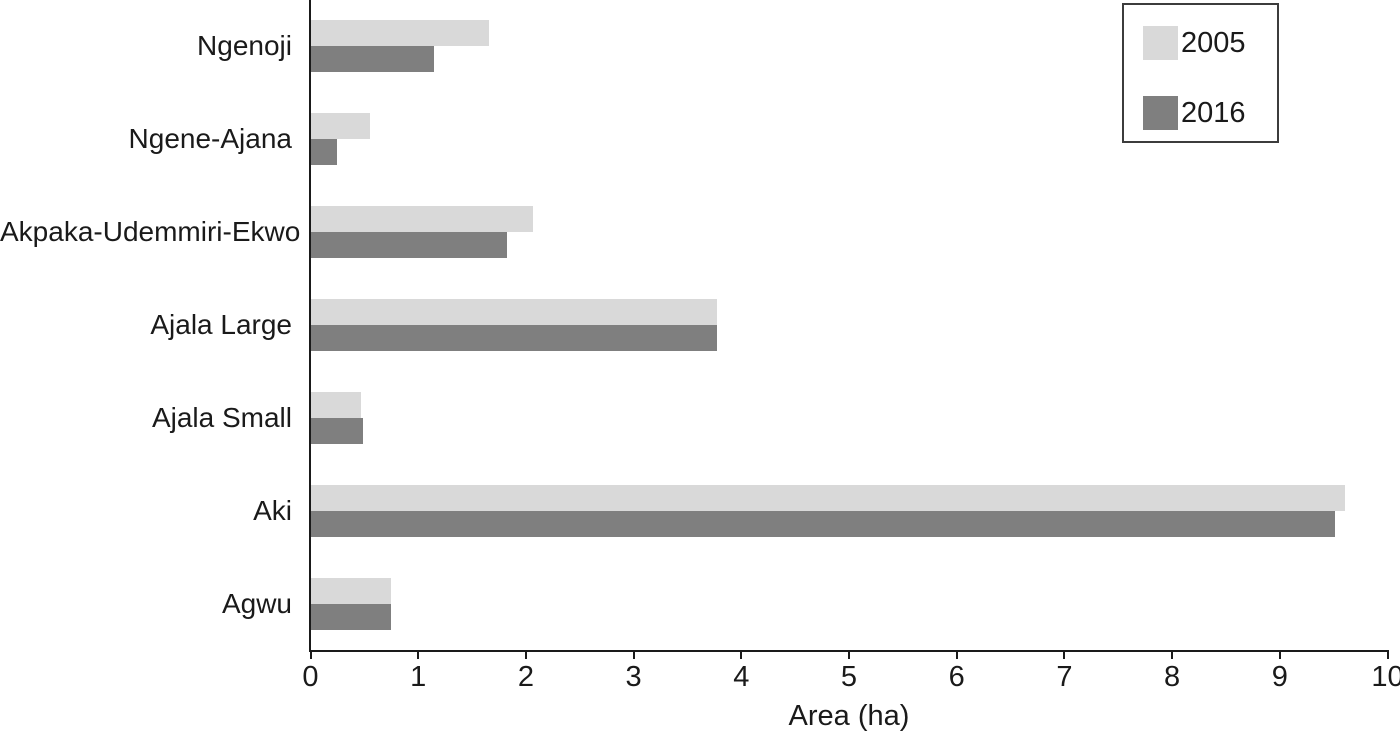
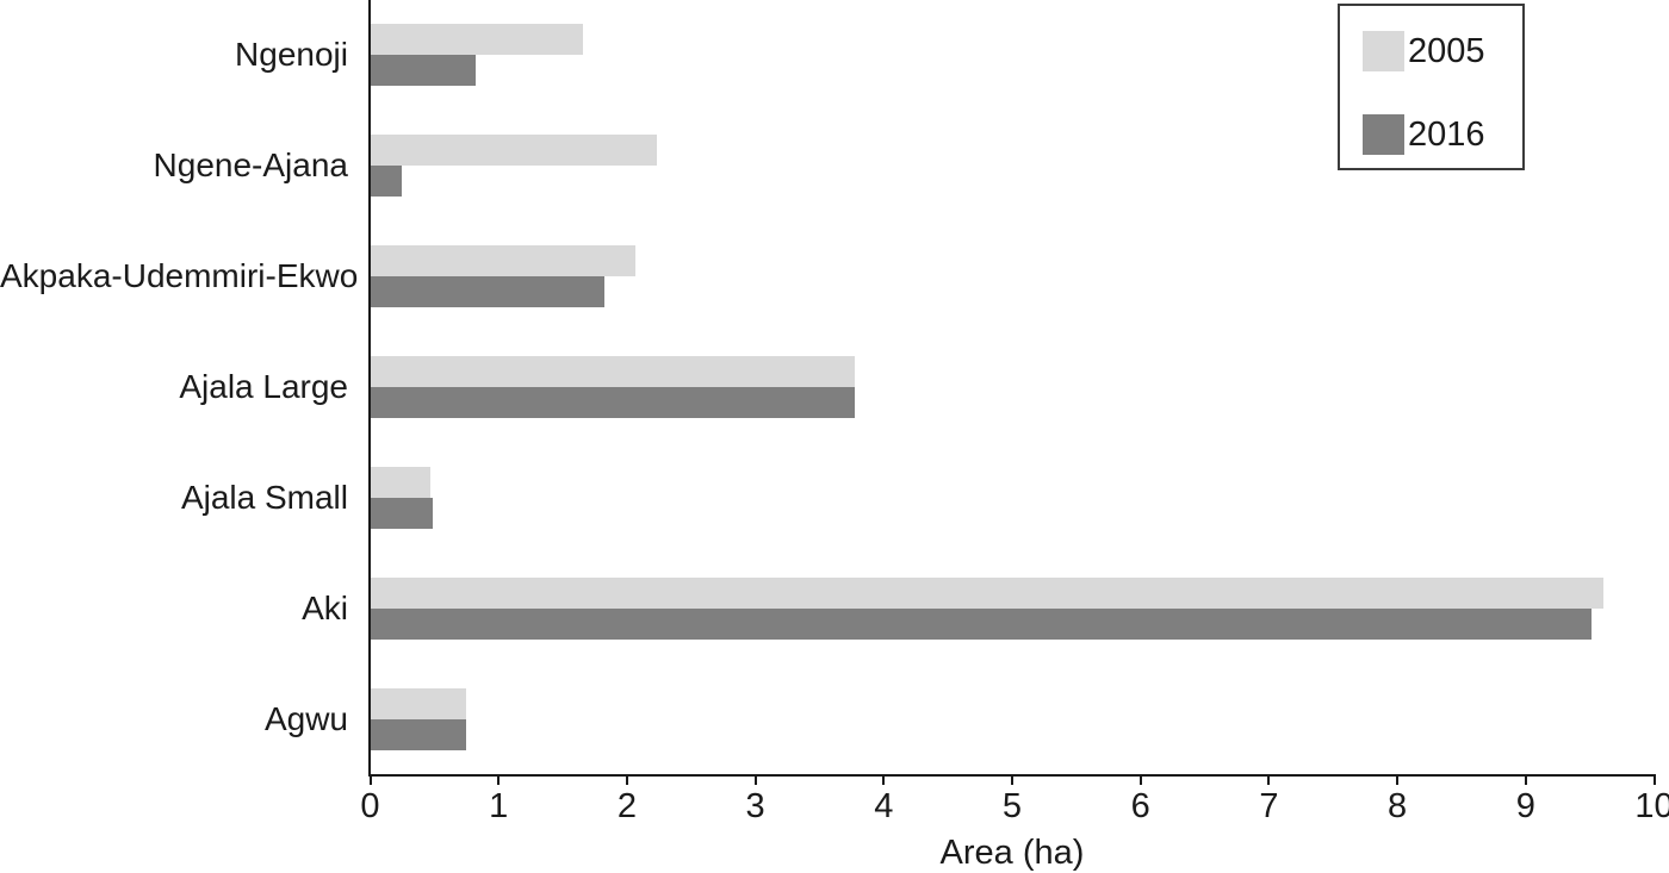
2016/Ngenoji: 1.15 -> 0.82
2005/Ngene-Ajana: 0.55 -> 2.23
